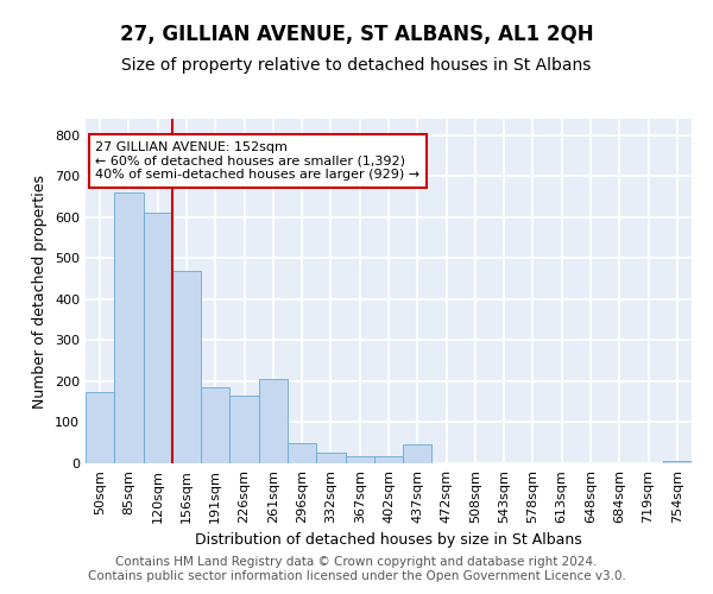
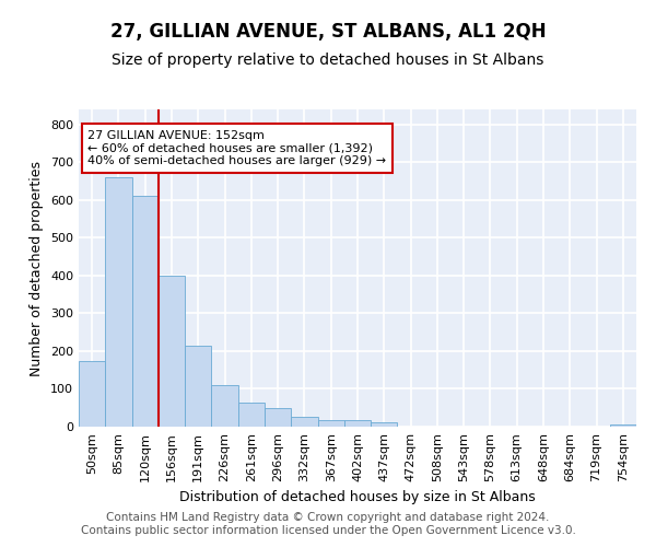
156sqm: 470 -> 400
191sqm: 185 -> 215
226sqm: 165 -> 110
261sqm: 205 -> 65
437sqm: 45 -> 13
